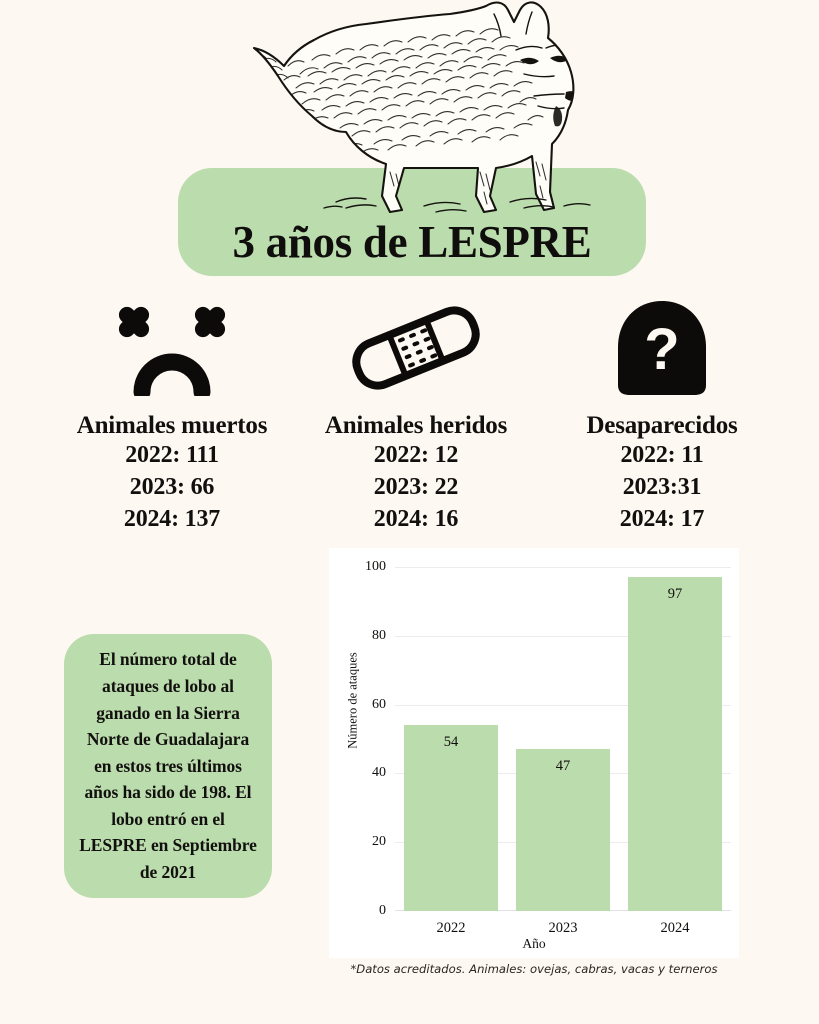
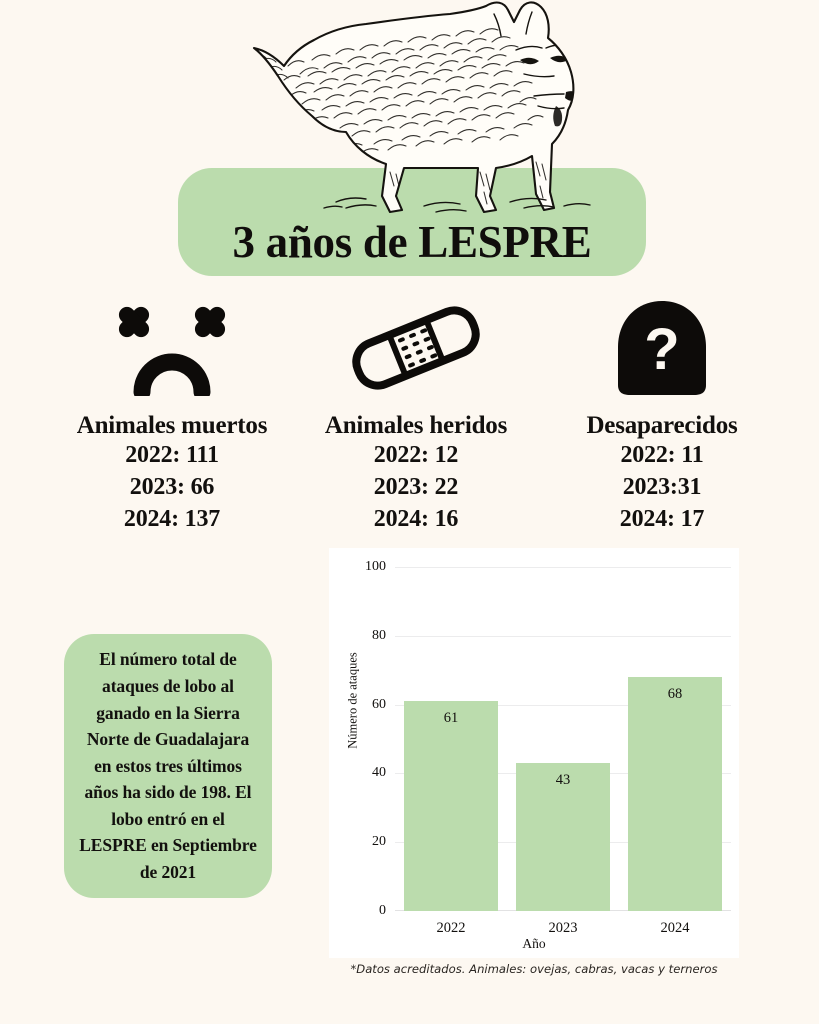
2022: 54 -> 61
2023: 47 -> 43
2024: 97 -> 68
